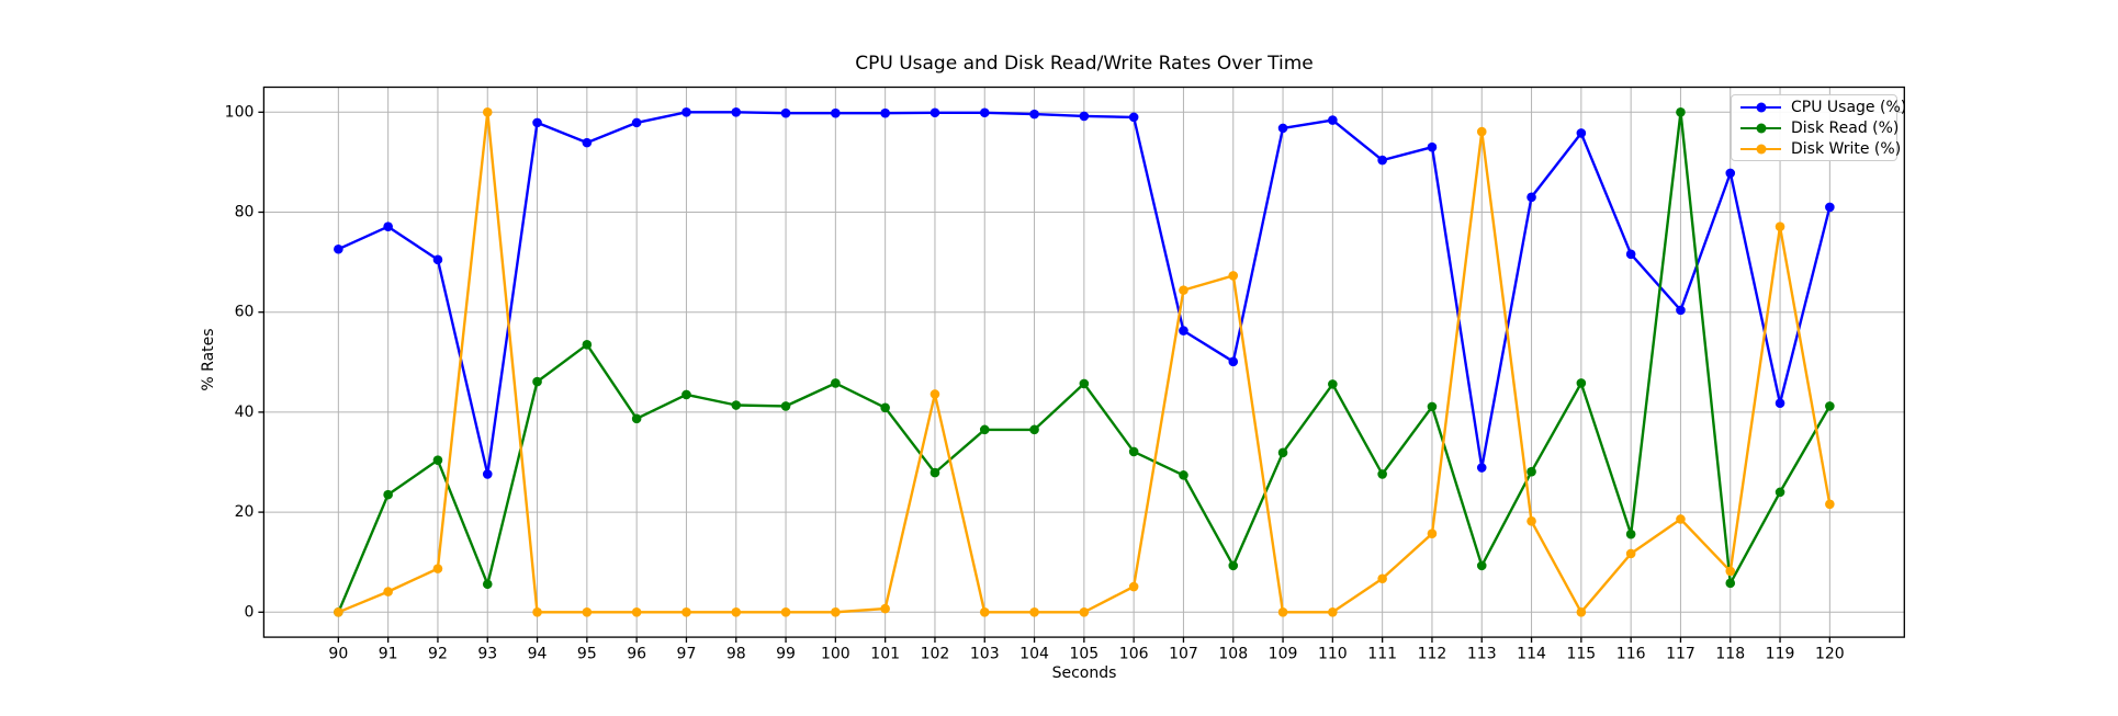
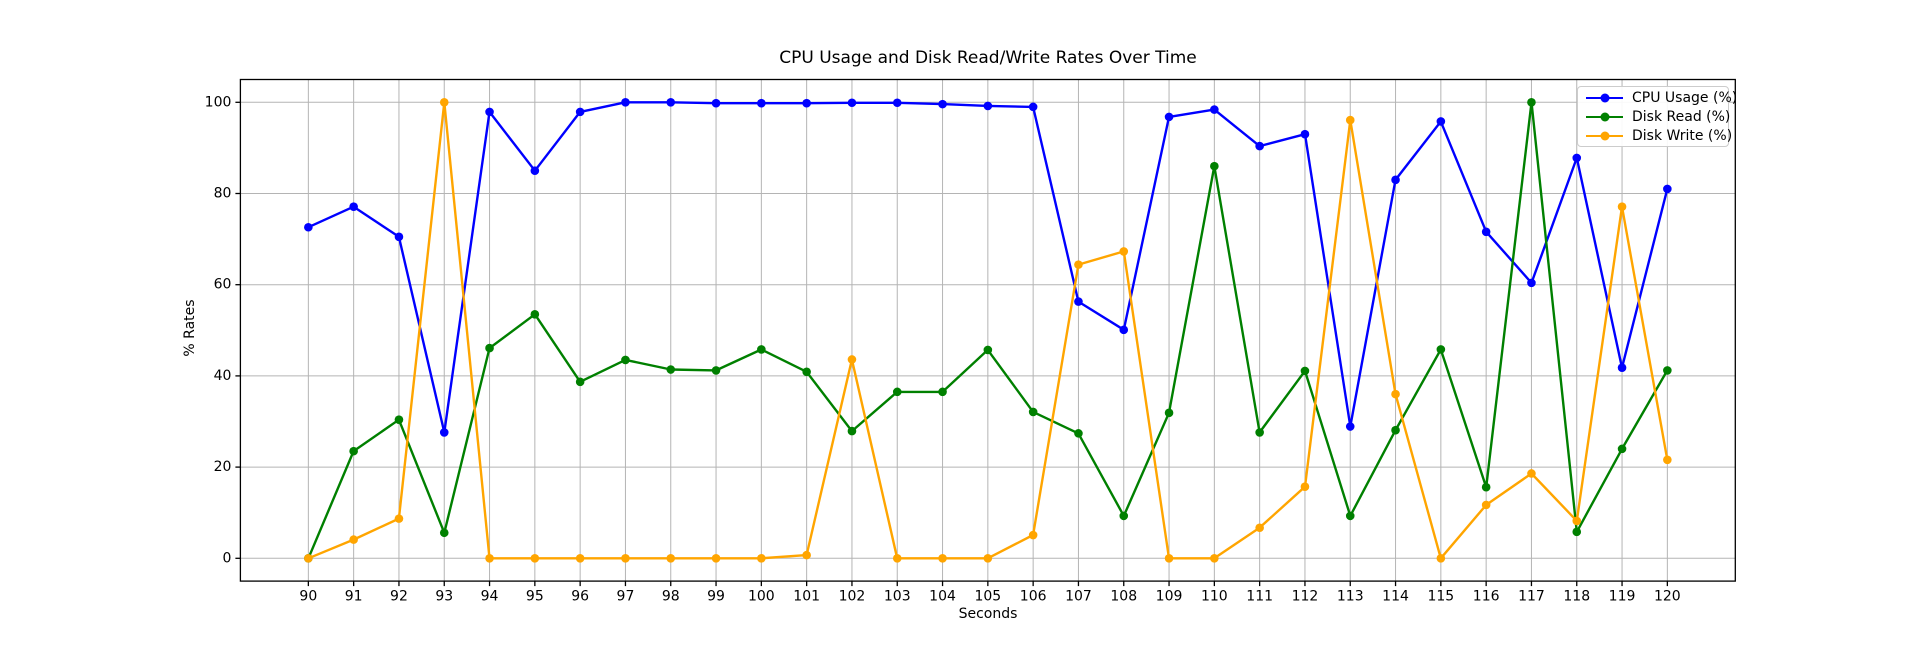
CPU Usage (%)/95: 94 -> 85
Disk Read (%)/110: 46 -> 86
Disk Write (%)/114: 18 -> 36
